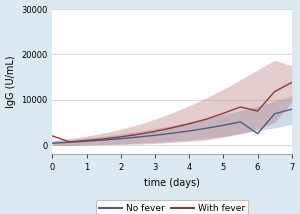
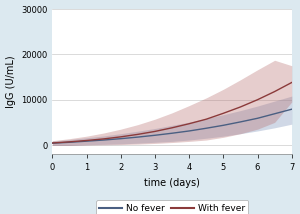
With fever/0: 2000 -> 400
No fever/6: 2500 -> 5900
With fever/6: 7500 -> 10000
